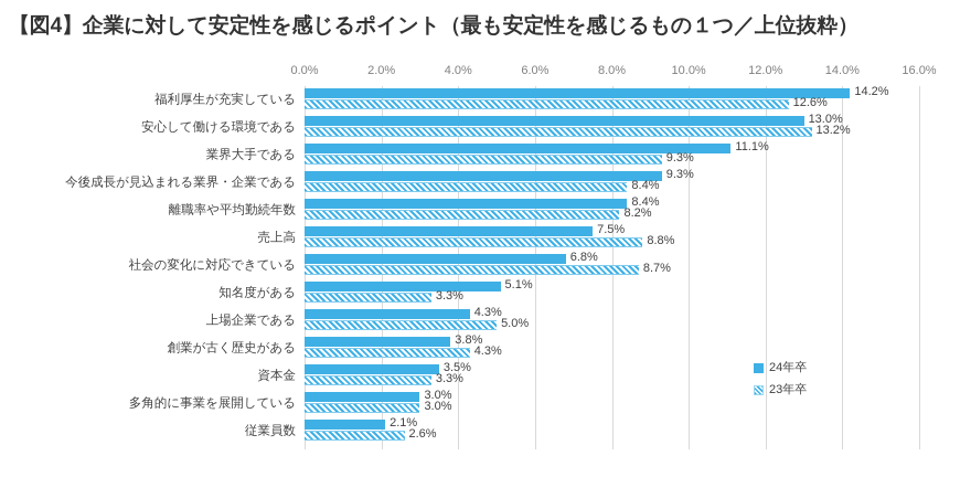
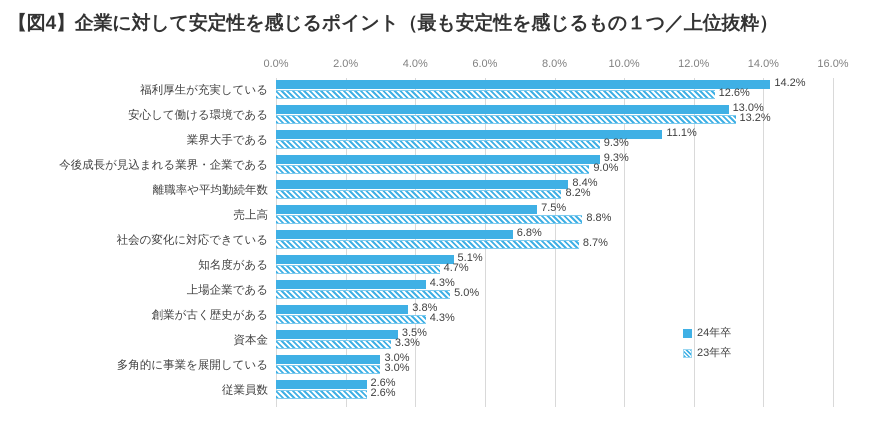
23年卒/今後成長が見込まれる業界・企業である: 8.4% -> 9.0%
23年卒/知名度がある: 3.3% -> 4.7%
24年卒/従業員数: 2.1% -> 2.6%
